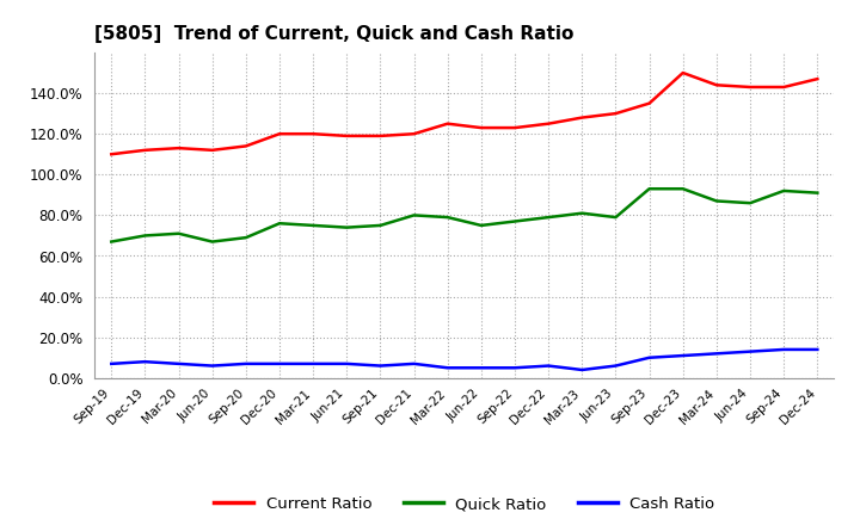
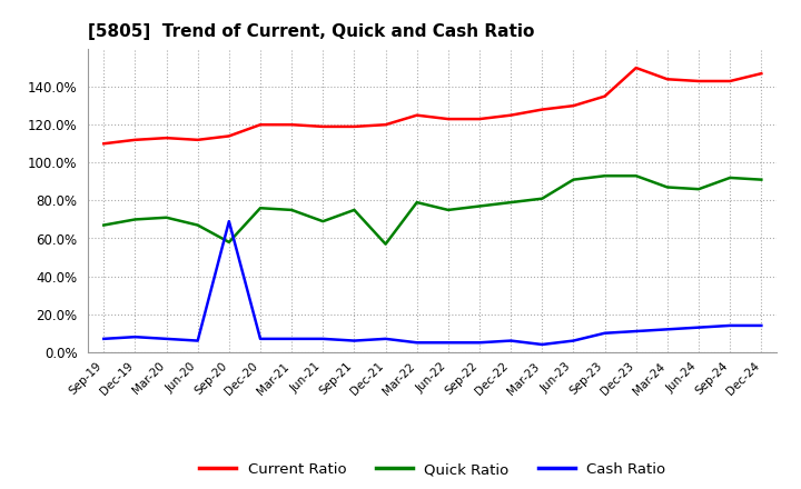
Quick Ratio/Sep-20: 69% -> 58%
Cash Ratio/Sep-20: 7% -> 69%
Quick Ratio/Jun-21: 74% -> 69%
Quick Ratio/Dec-21: 80% -> 57%
Quick Ratio/Jun-23: 79% -> 91%
